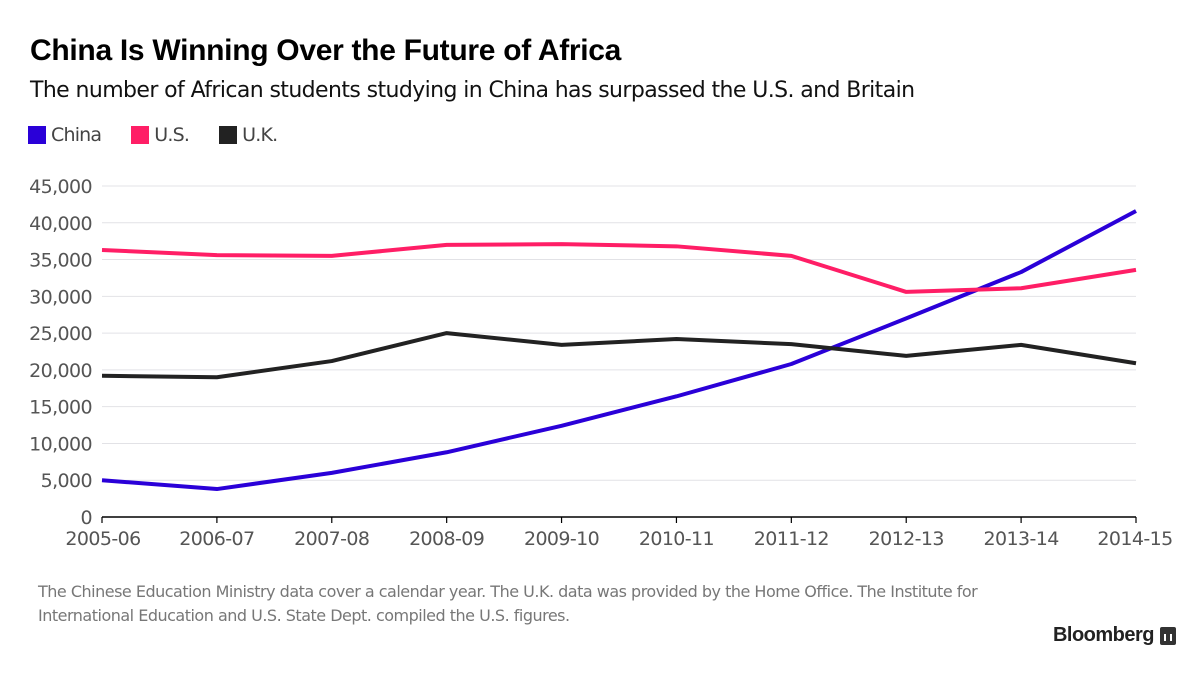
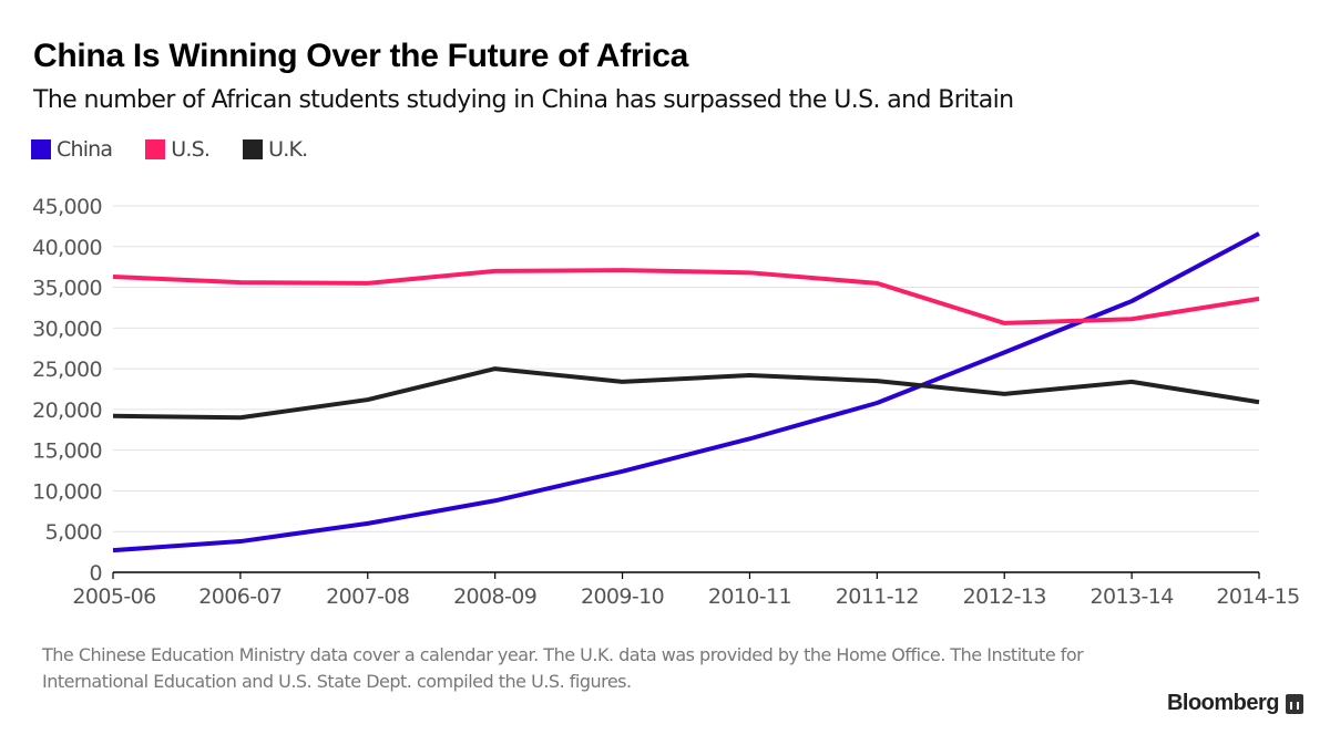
China/2005-06: 5000 -> 3000
